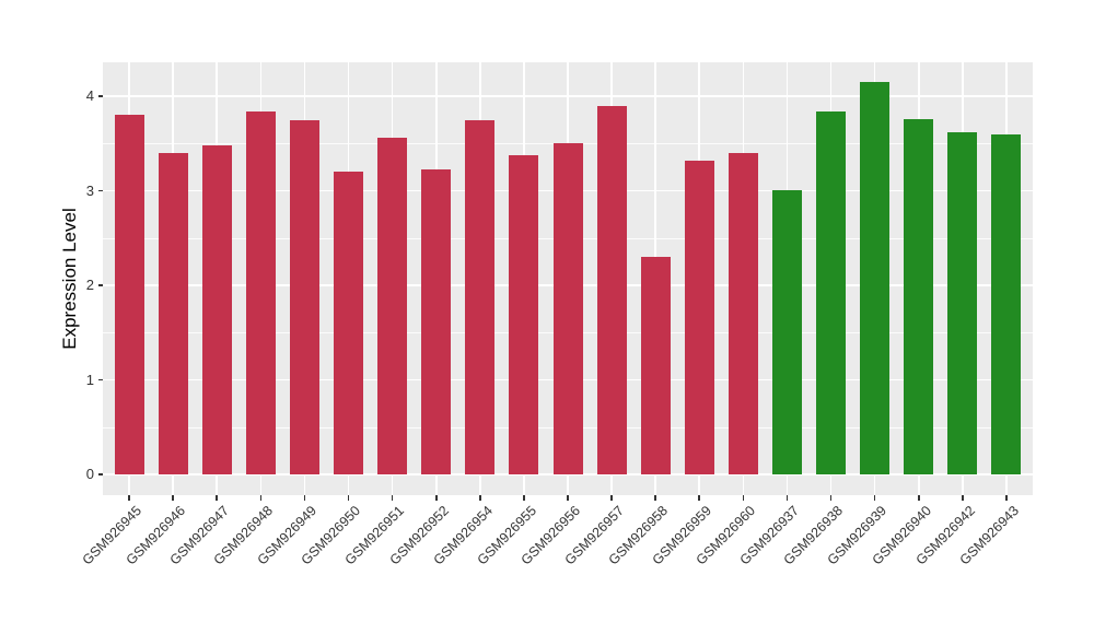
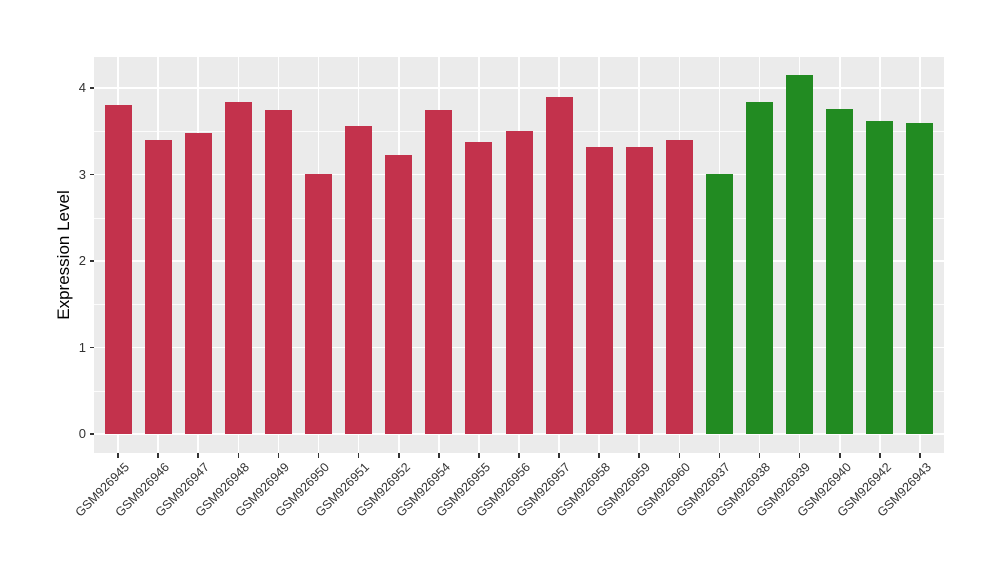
GSM926950: 3.2 -> 3.0
GSM926958: 2.3 -> 3.3
